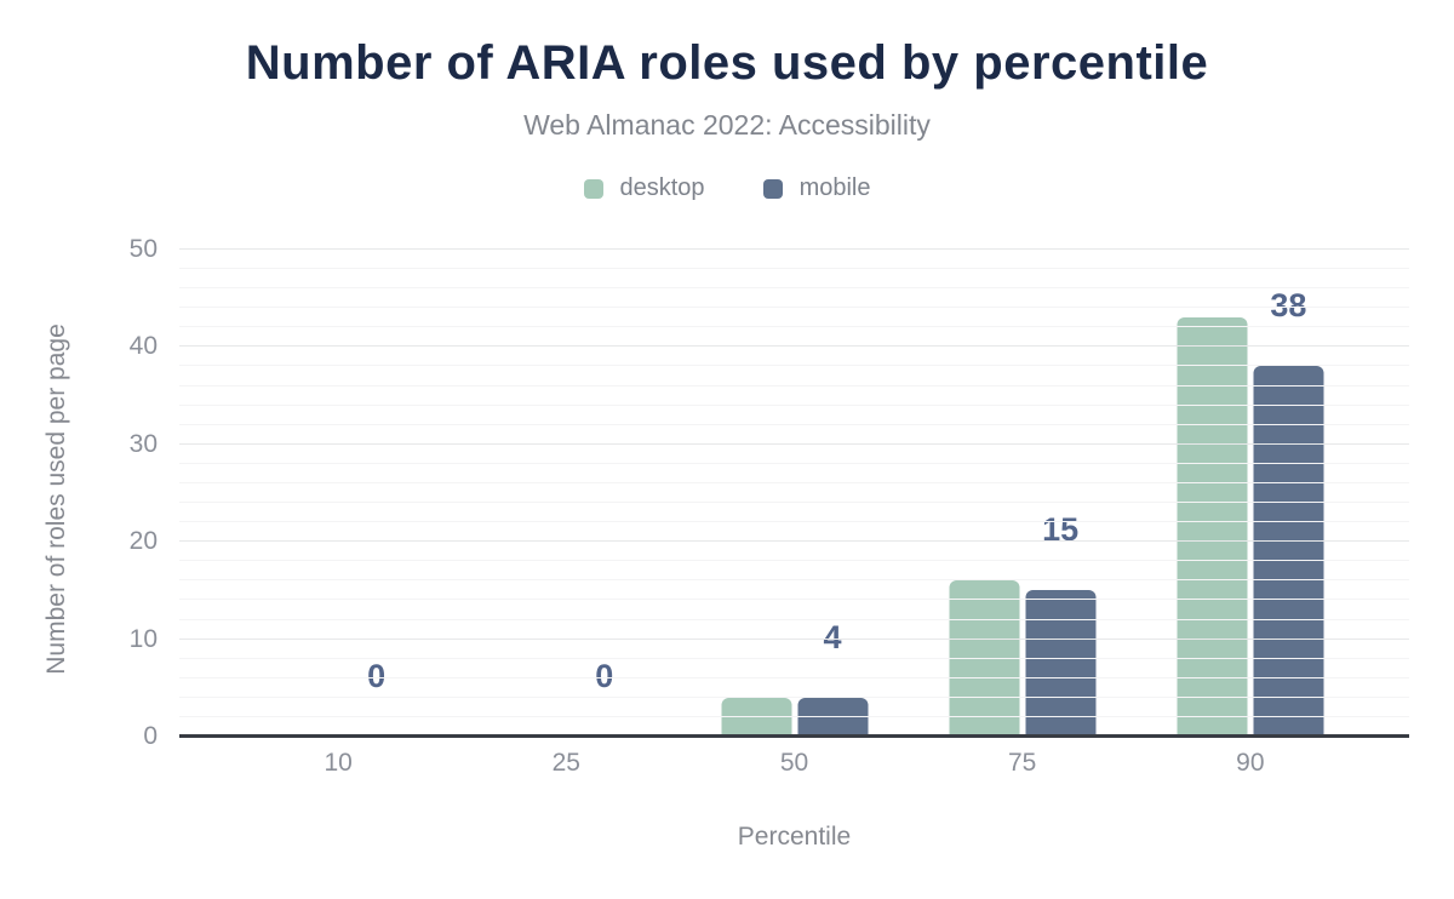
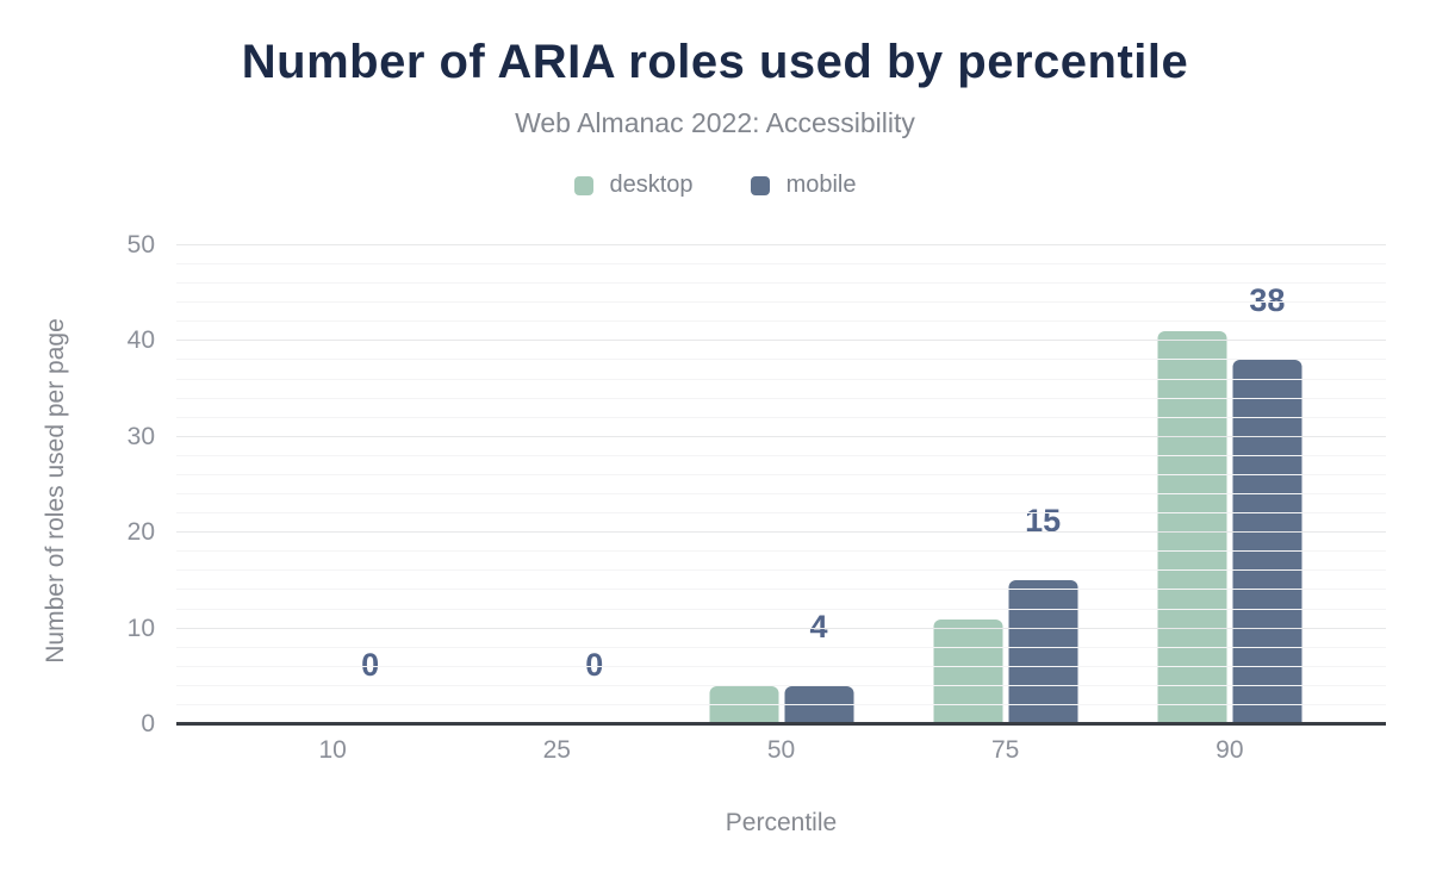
desktop/75: 16 -> 11
desktop/90: 43 -> 41
